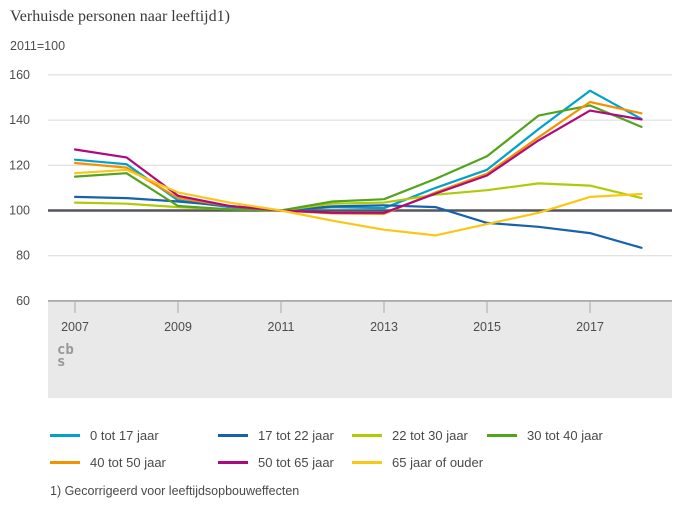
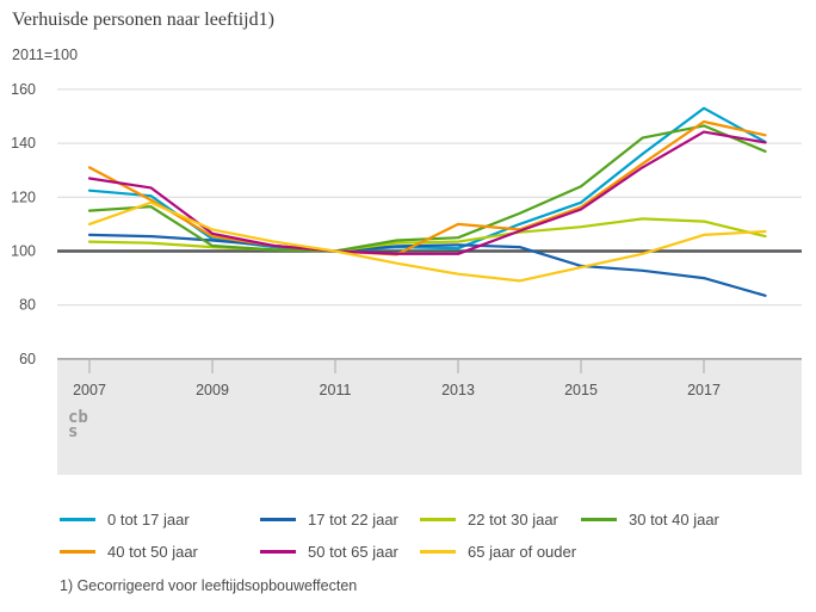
40 tot 50 jaar/2007: 121 -> 131
65 jaar of ouder/2007: 116 -> 110
40 tot 50 jaar/2013: 98 -> 110
